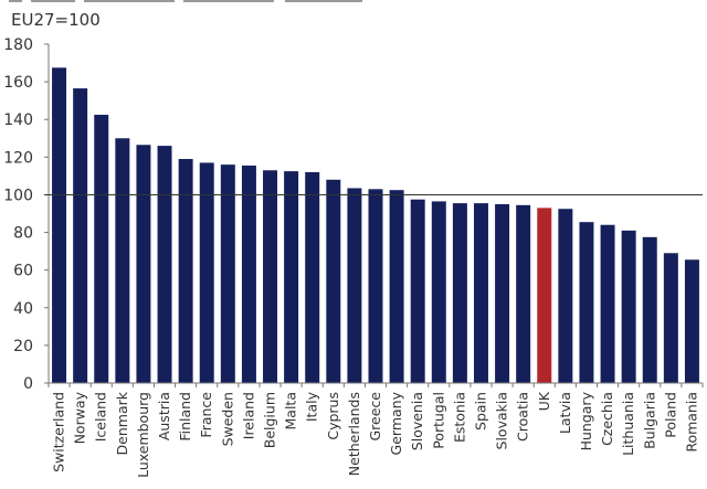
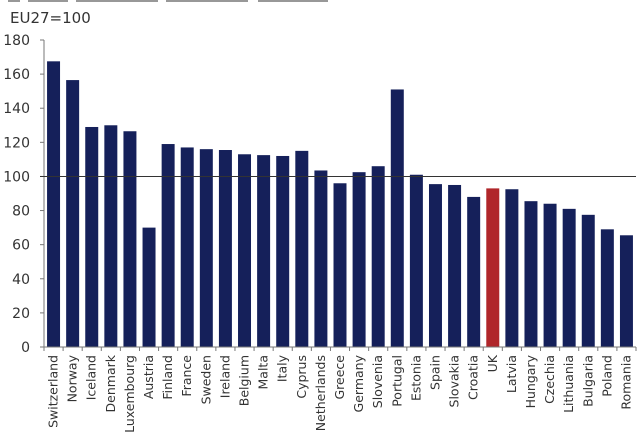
Iceland: 142 -> 129
Austria: 126 -> 70
Cyprus: 108 -> 115
Greece: 103 -> 96
Slovenia: 98 -> 106
Portugal: 96 -> 151
Estonia: 96 -> 101
Croatia: 94 -> 88
